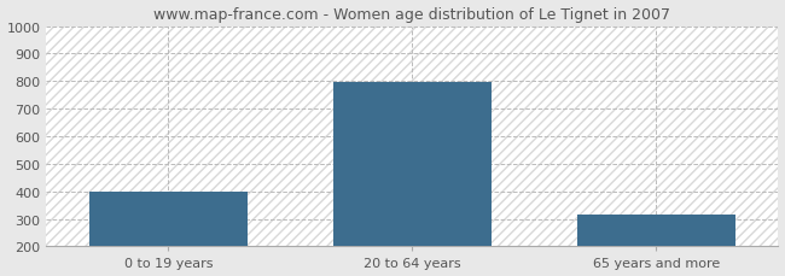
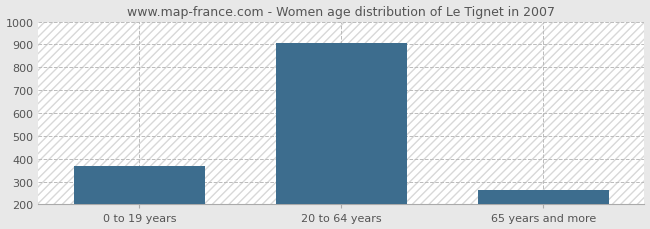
0 to 19 years: 400 -> 370
20 to 64 years: 795 -> 905
65 years and more: 315 -> 265
